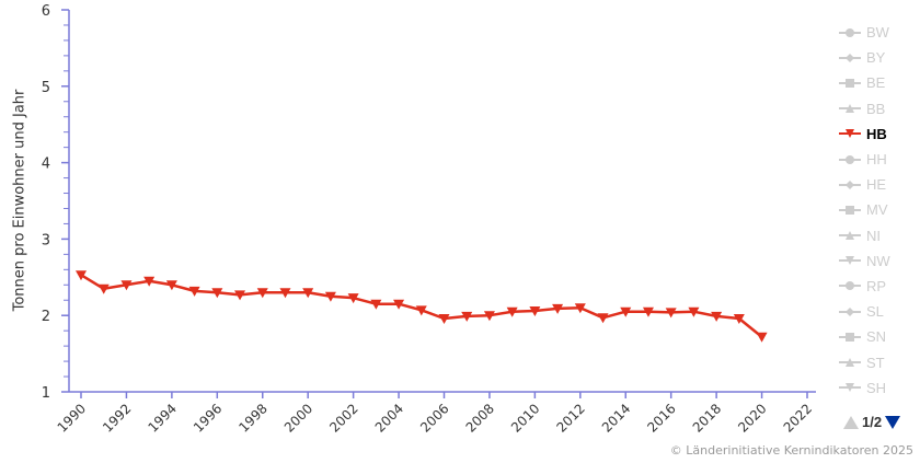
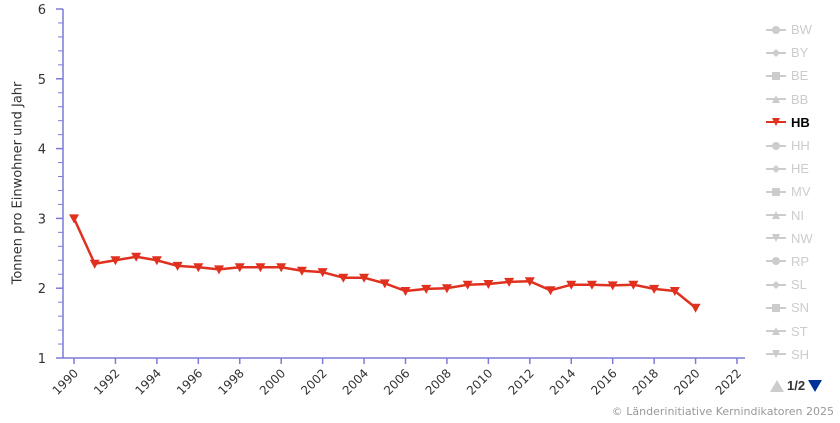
1990: 2.5 -> 3.0
